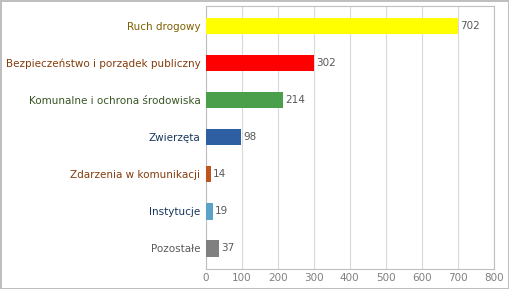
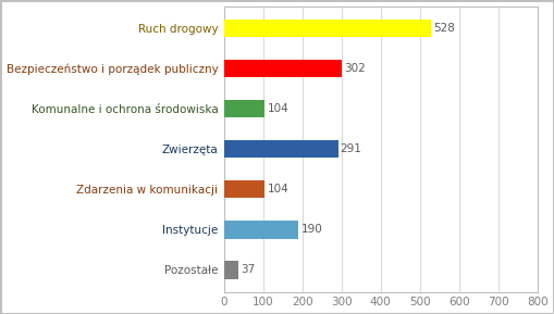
Ruch drogowy: 702 -> 528
Komunalne i ochrona środowiska: 214 -> 104
Zwierzęta: 98 -> 291
Zdarzenia w komunikacji: 14 -> 104
Instytucje: 19 -> 190
